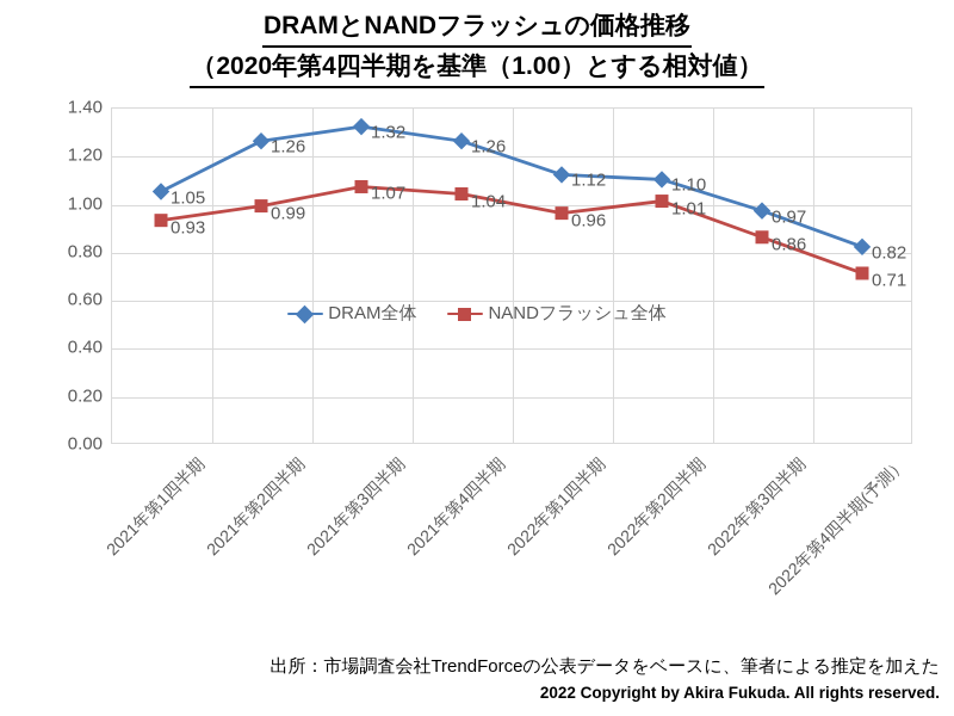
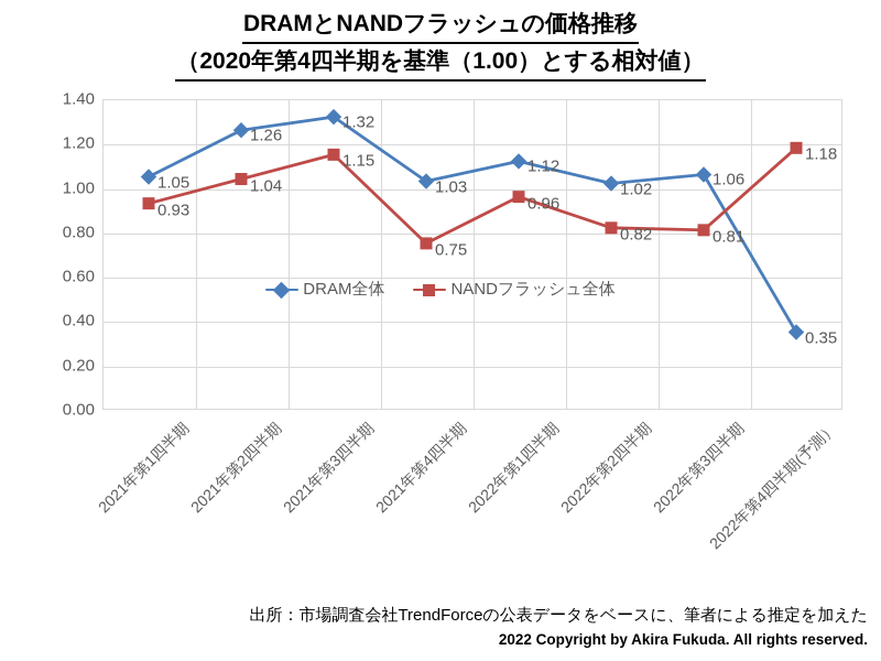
NANDフラッシュ全体/2021年第2四半期: 0.99 -> 1.04
NANDフラッシュ全体/2021年第3四半期: 1.07 -> 1.15
DRAM全体/2021年第4四半期: 1.26 -> 1.03
NANDフラッシュ全体/2021年第4四半期: 1.04 -> 0.75
DRAM全体/2022年第2四半期: 1.10 -> 1.02
NANDフラッシュ全体/2022年第2四半期: 1.01 -> 0.82
DRAM全体/2022年第3四半期: 0.97 -> 1.06
NANDフラッシュ全体/2022年第3四半期: 0.86 -> 0.81
DRAM全体/2022年第4四半期(予測）: 0.82 -> 0.35
NANDフラッシュ全体/2022年第4四半期(予測）: 0.71 -> 1.18
